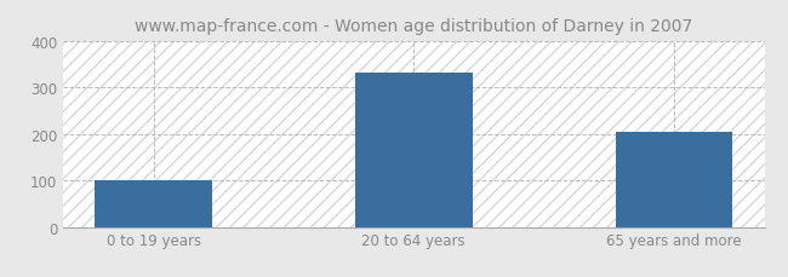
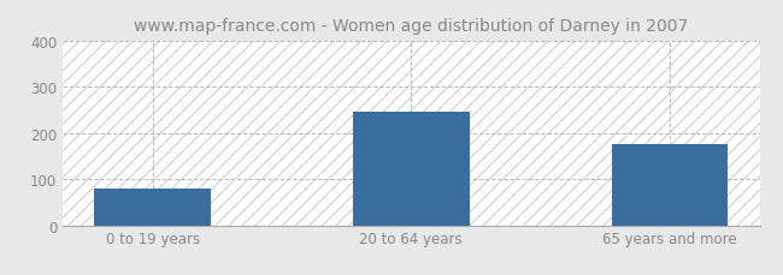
0 to 19 years: 100 -> 80
20 to 64 years: 330 -> 245
65 years and more: 205 -> 175
